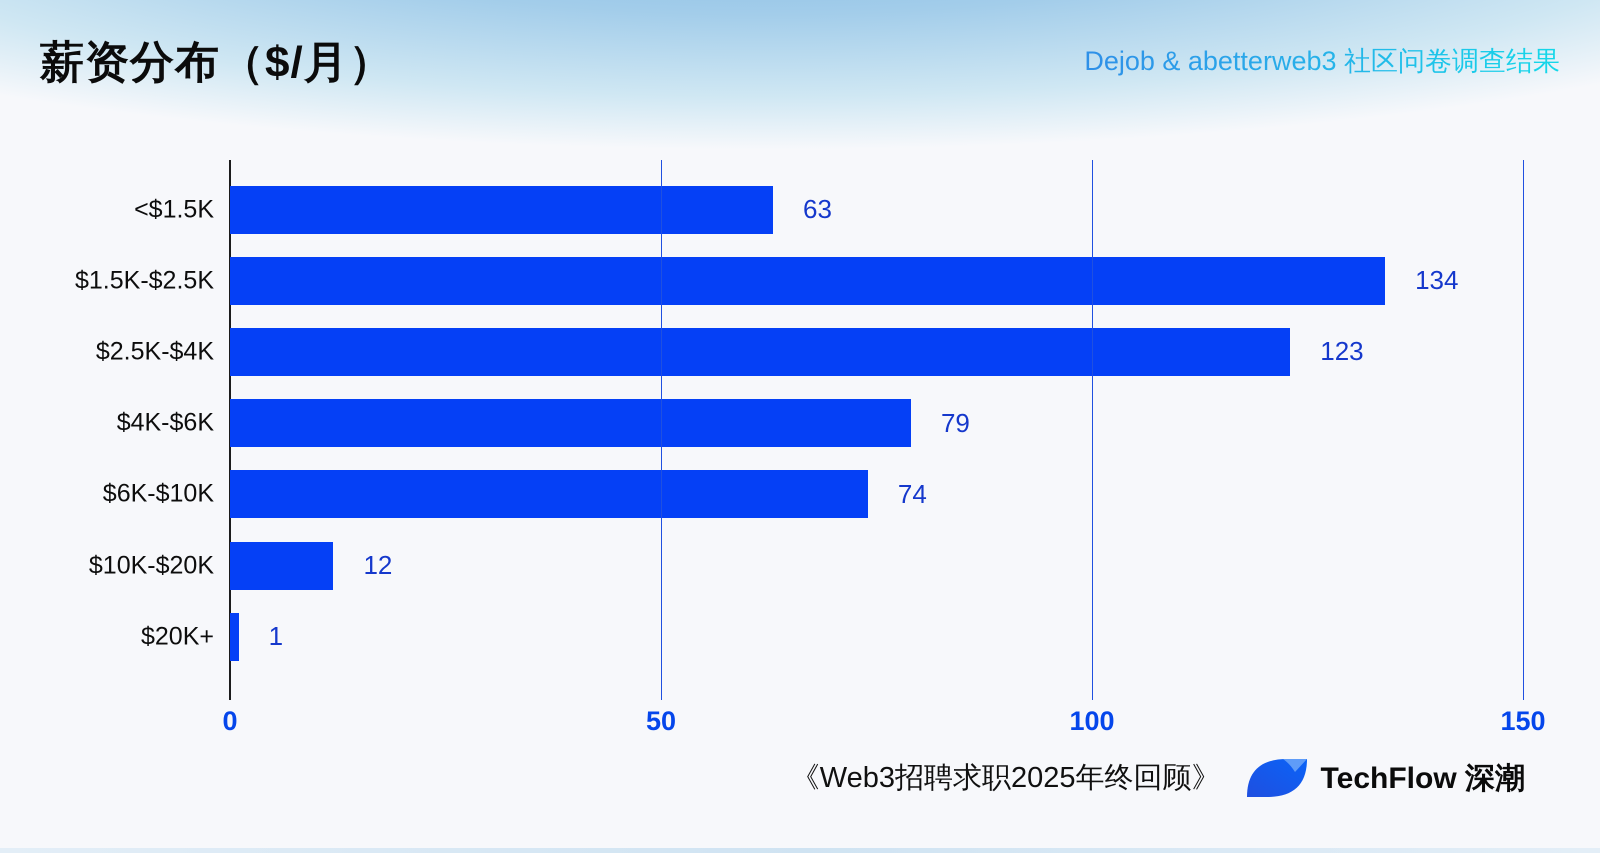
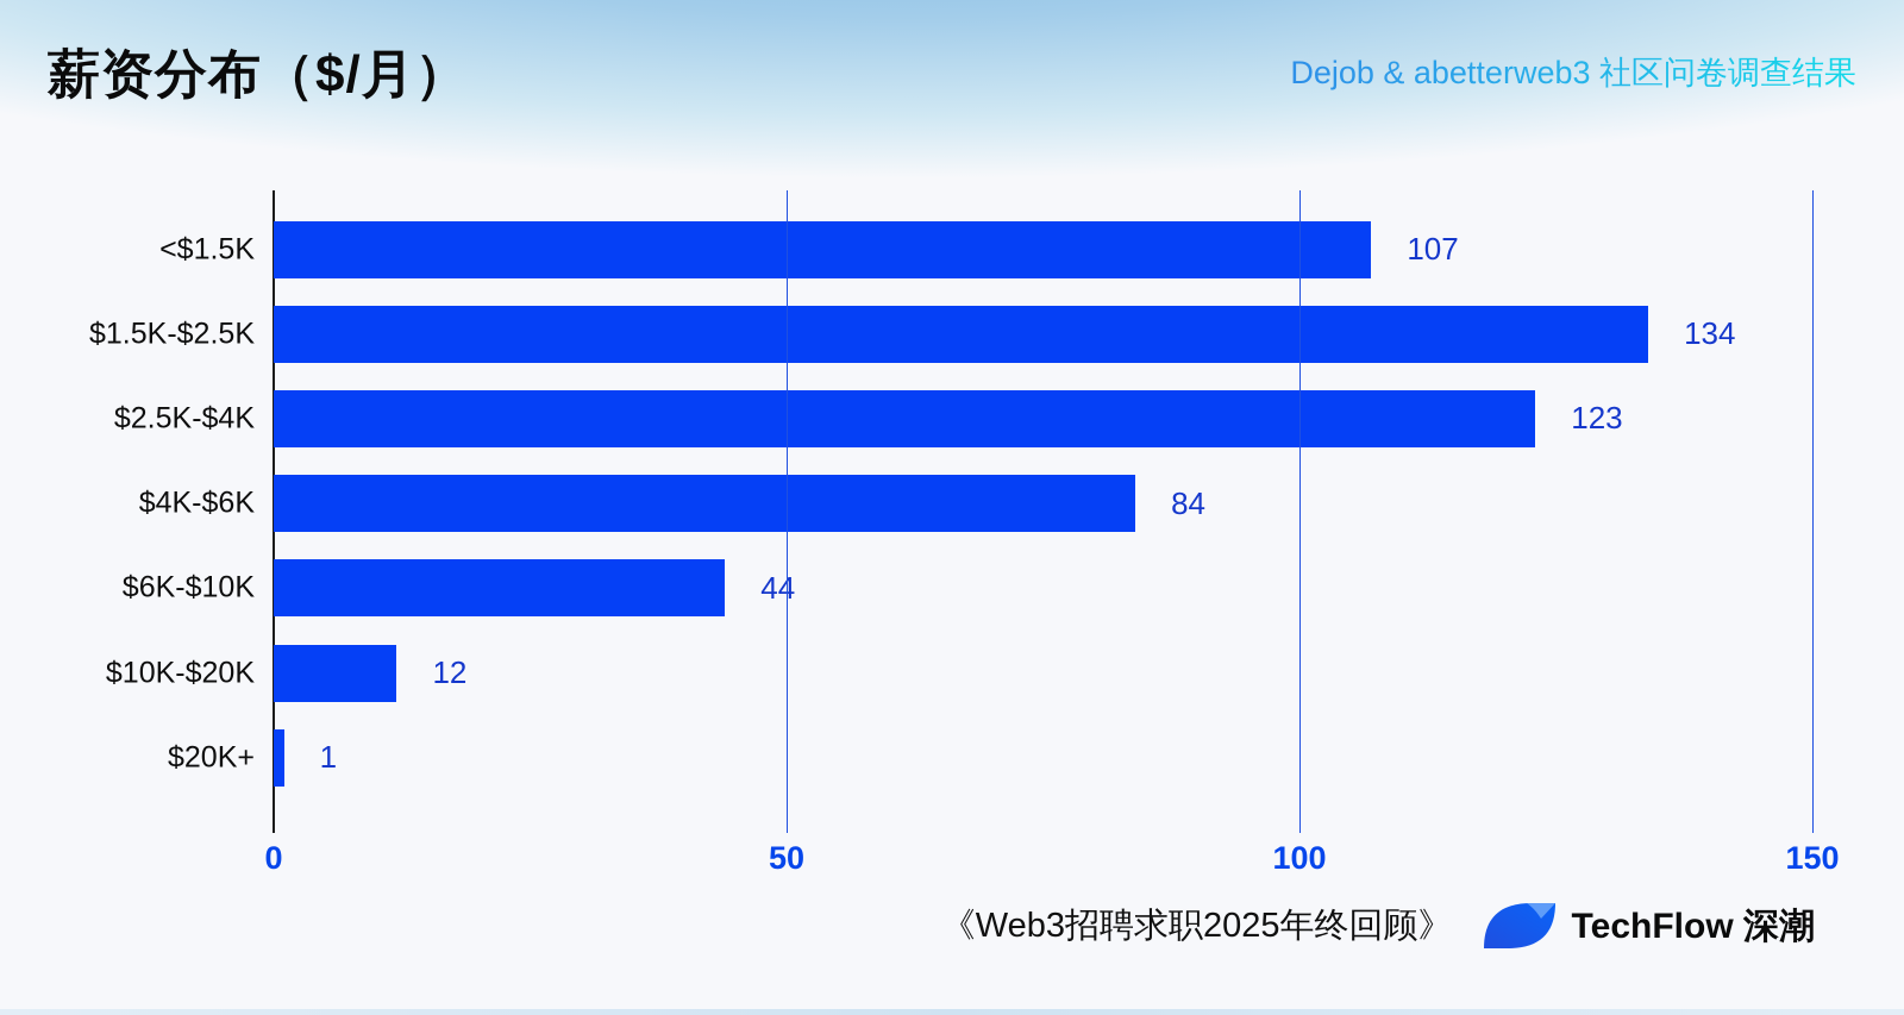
<$1.5K: 63 -> 107
$4K-$6K: 79 -> 84
$6K-$10K: 74 -> 44
